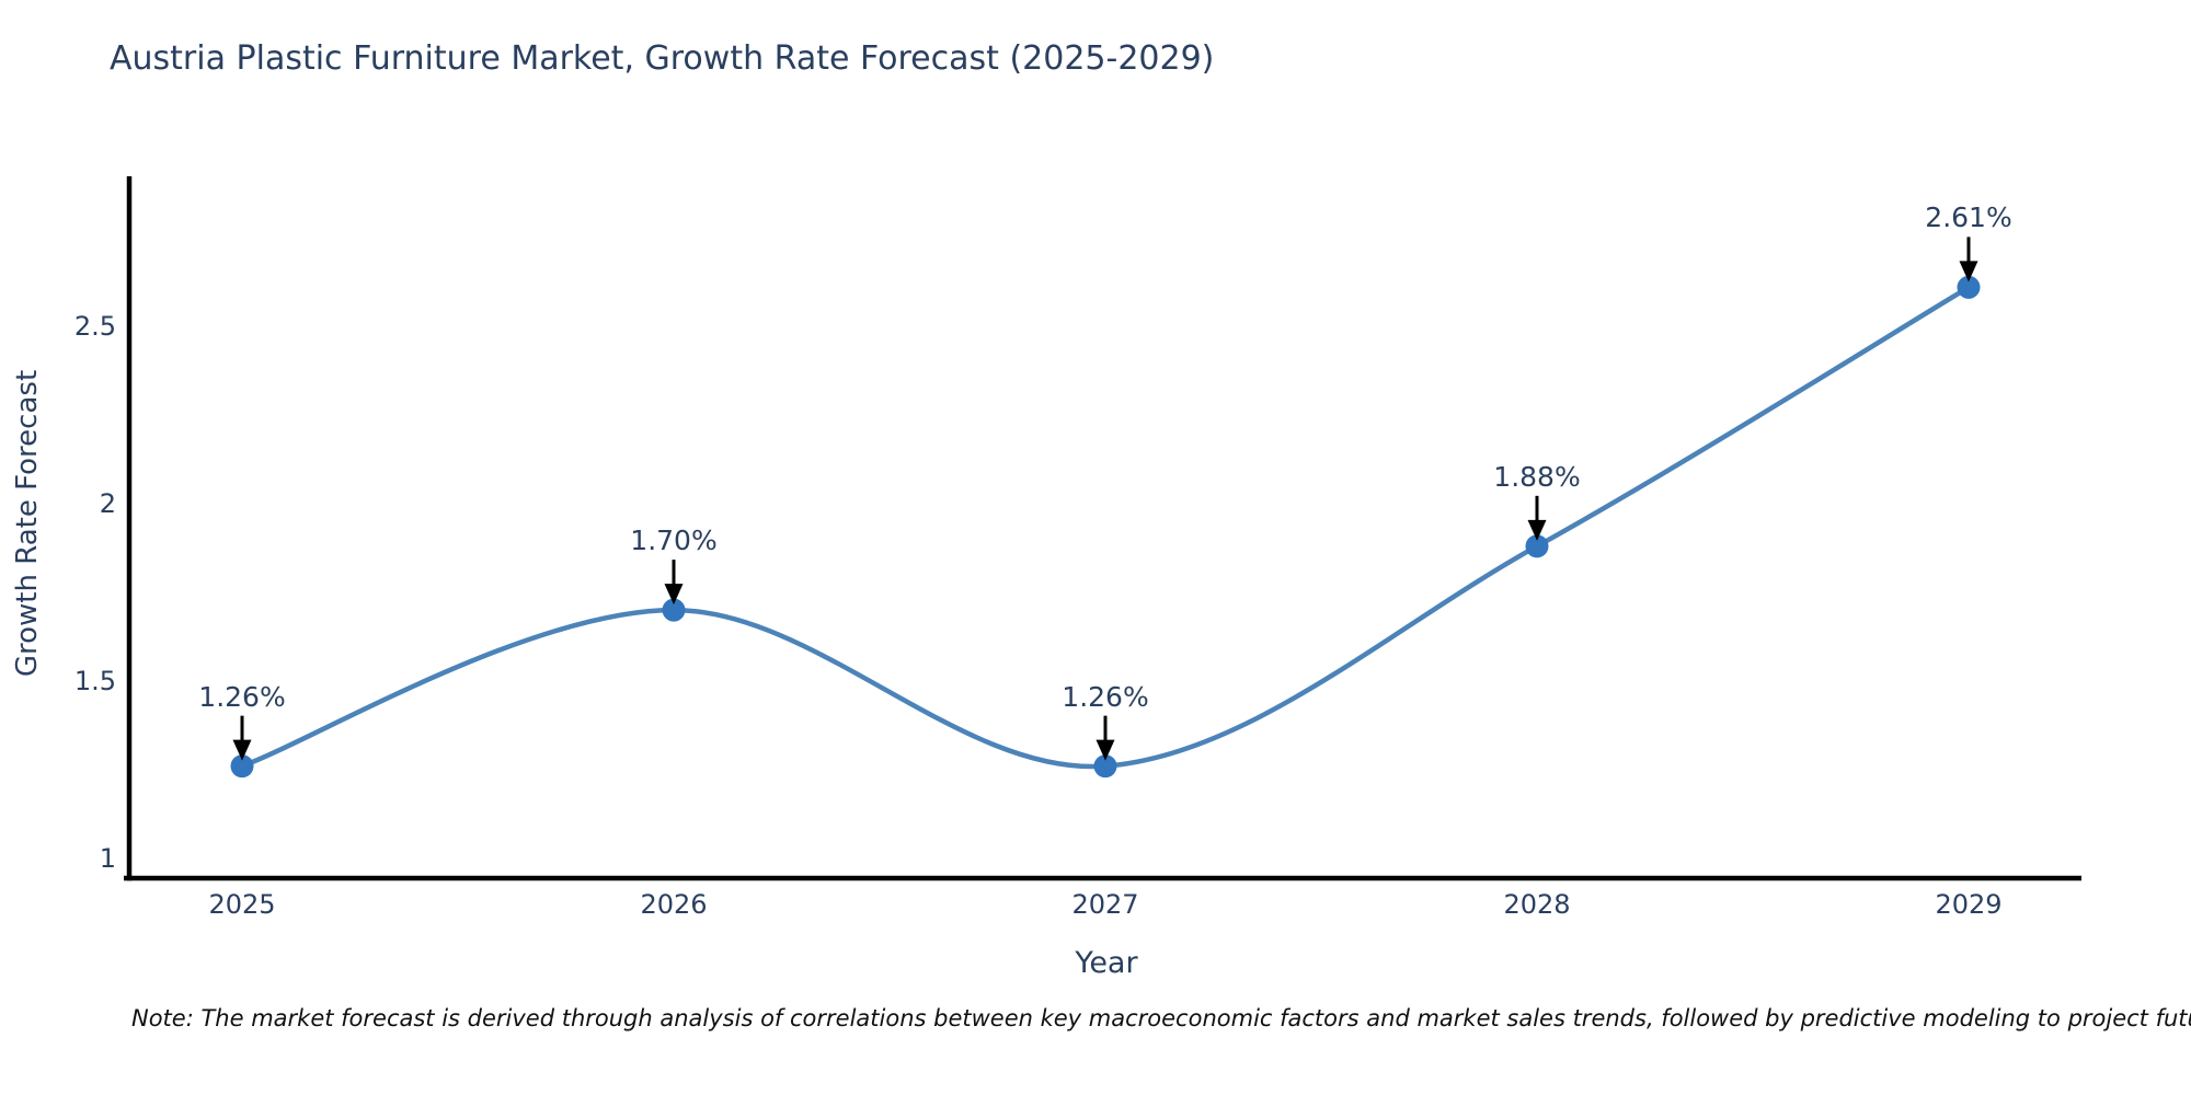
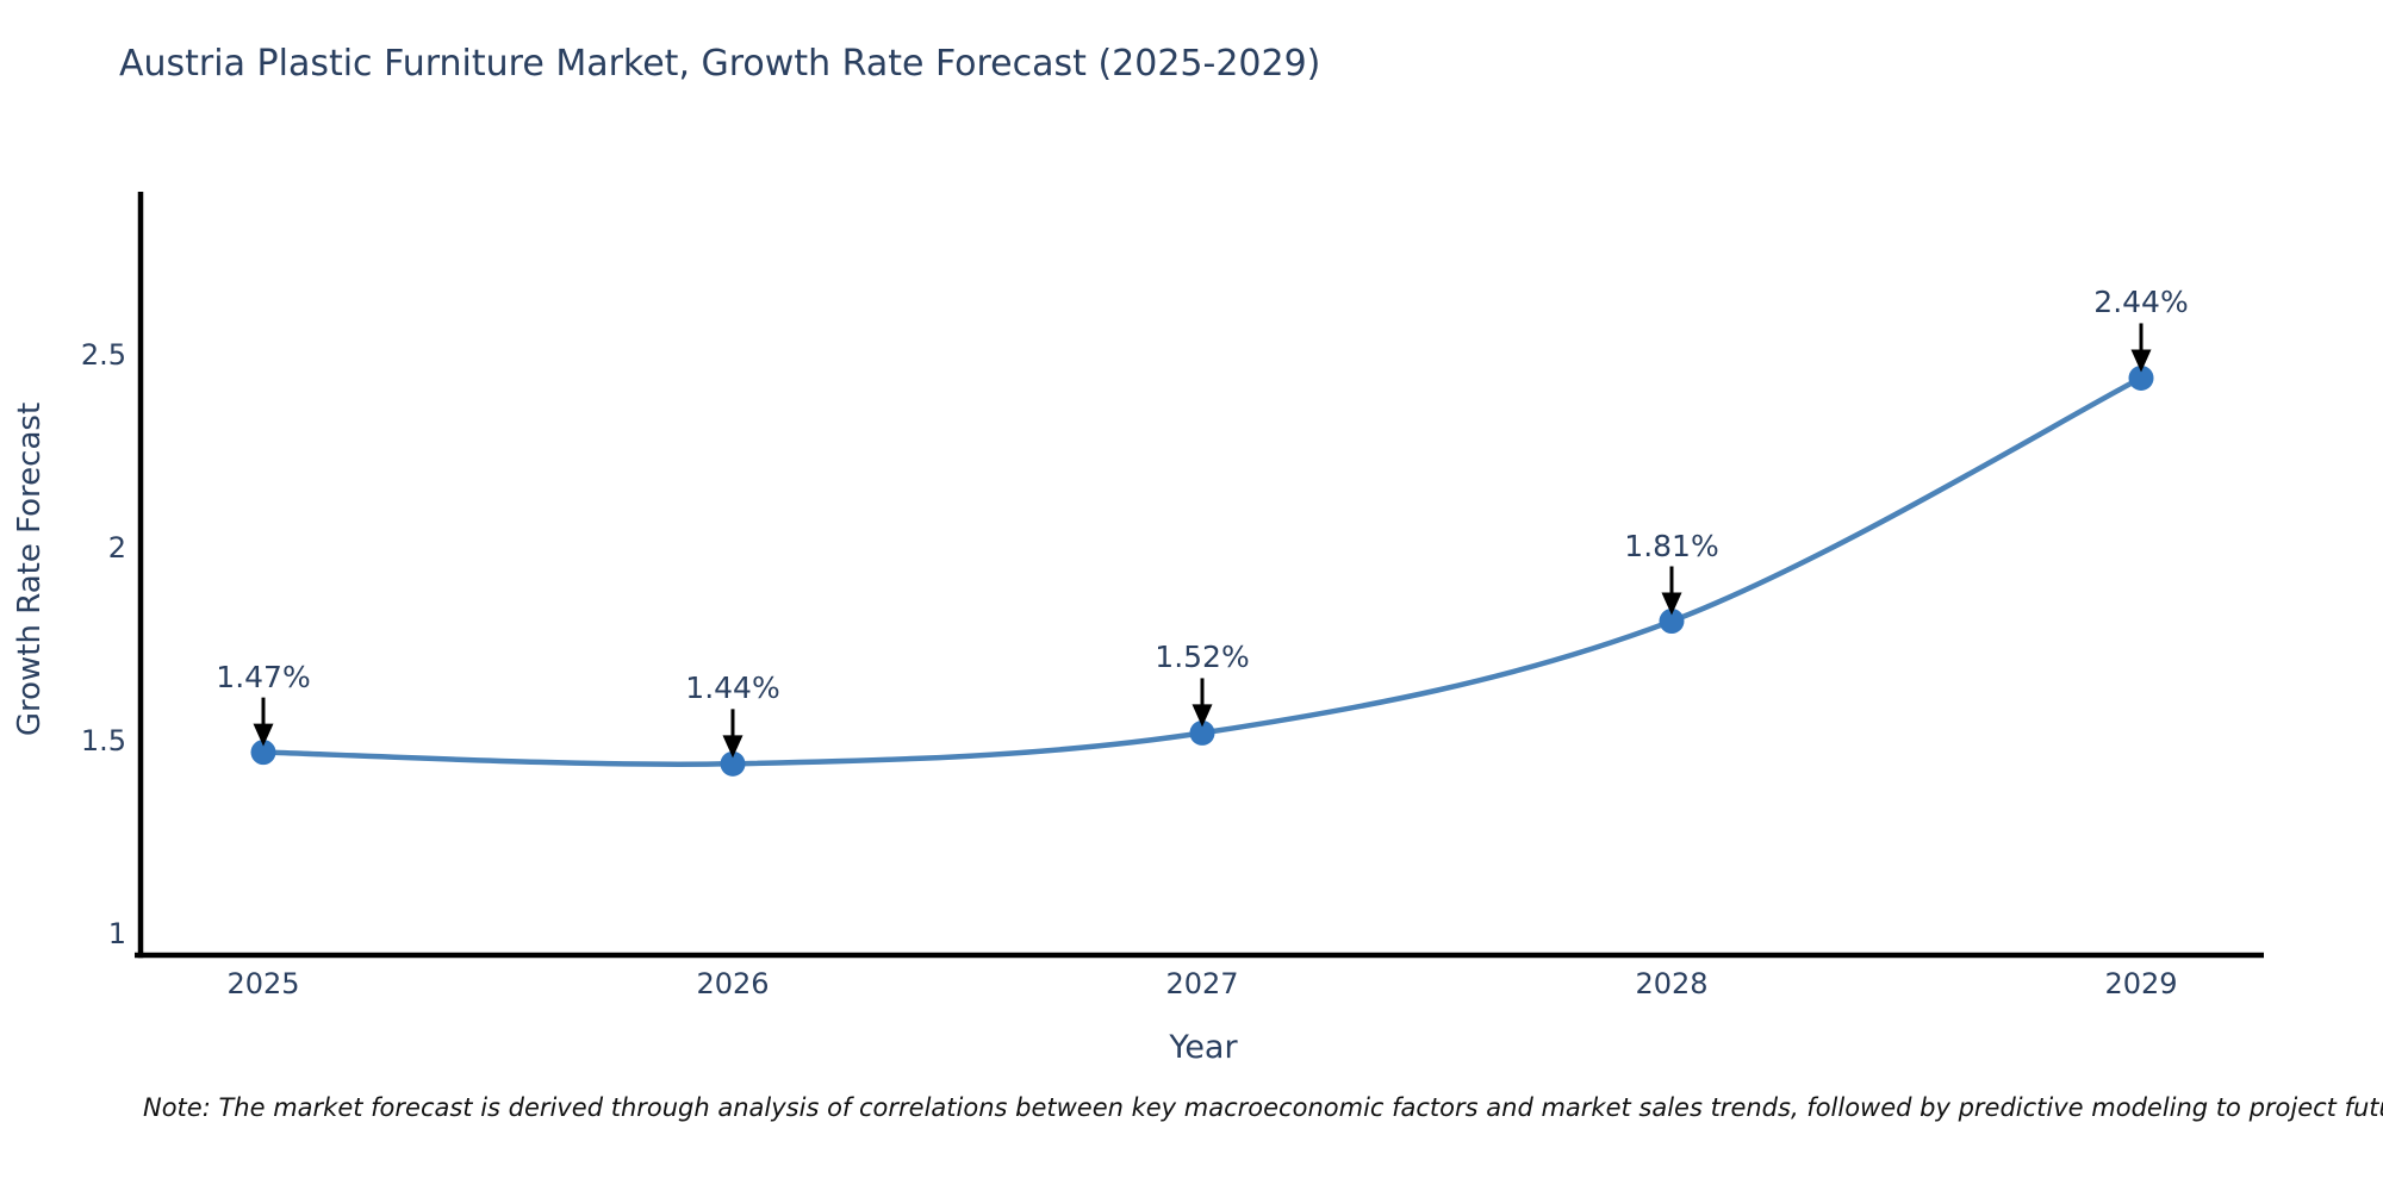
2025: 1.26% -> 1.47%
2026: 1.70% -> 1.44%
2027: 1.26% -> 1.52%
2028: 1.88% -> 1.81%
2029: 2.61% -> 2.44%
